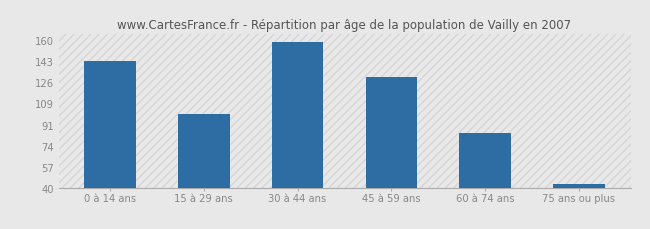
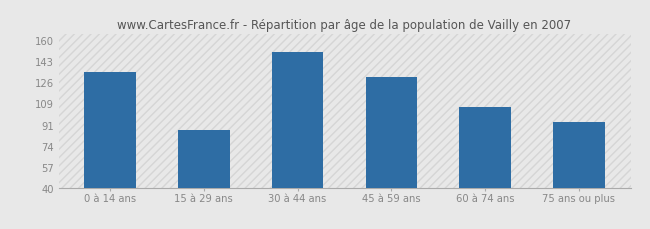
0 à 14 ans: 143 -> 134
15 à 29 ans: 100 -> 87
30 à 44 ans: 158 -> 150
60 à 74 ans: 84 -> 105
75 ans ou plus: 43 -> 93
